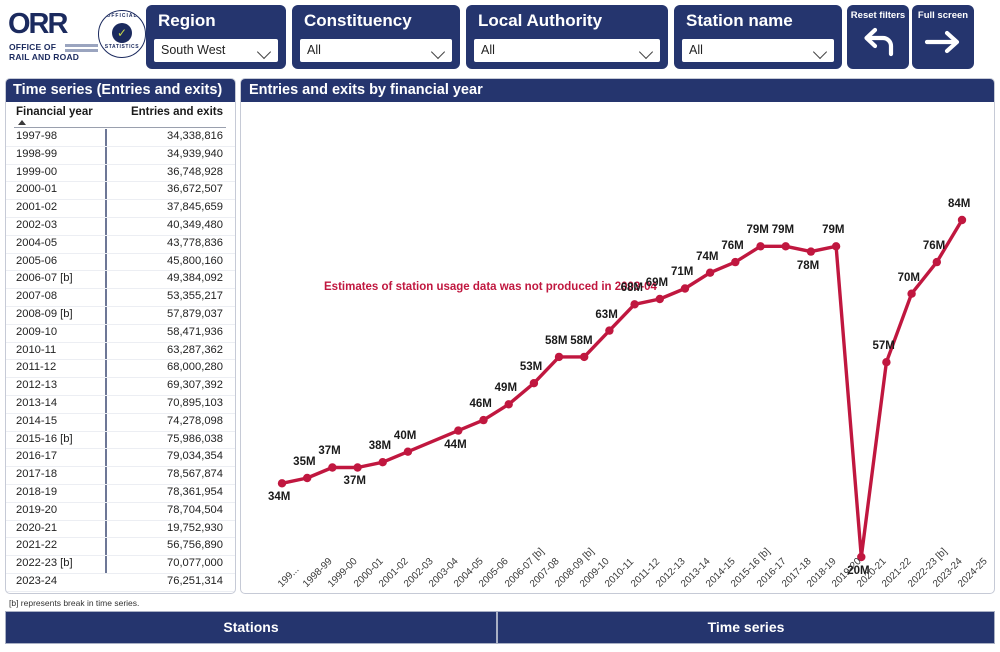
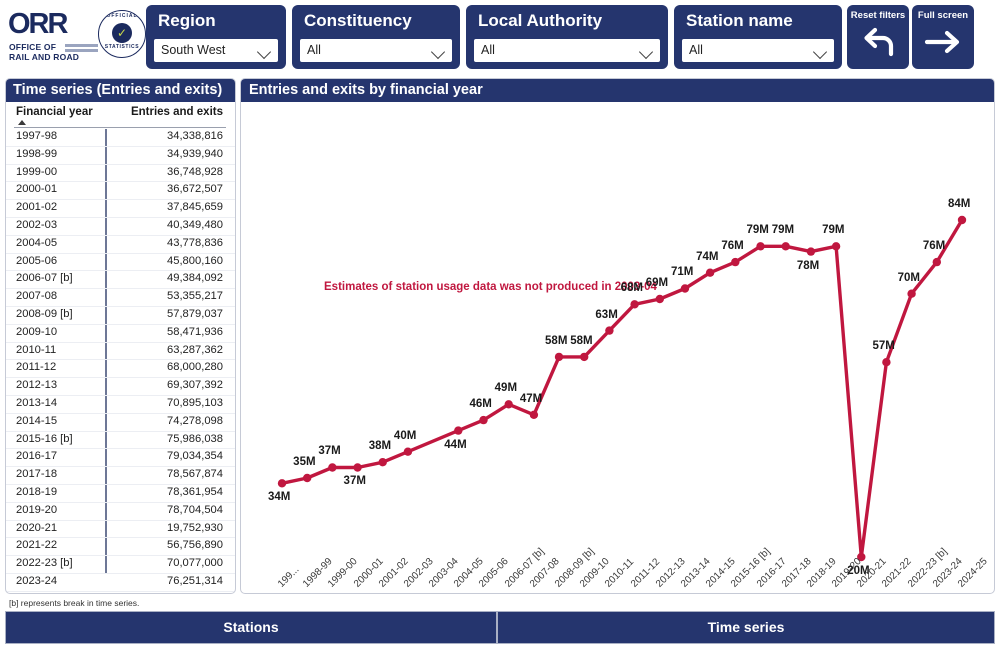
2007-08: 53M -> 47M
